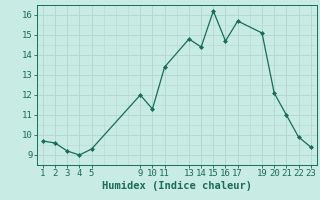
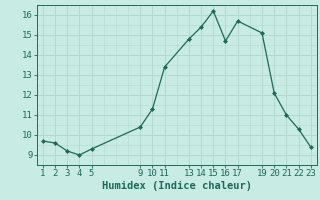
9: 12.0 -> 10.4
14: 14.4 -> 15.4
22: 9.9 -> 10.3
